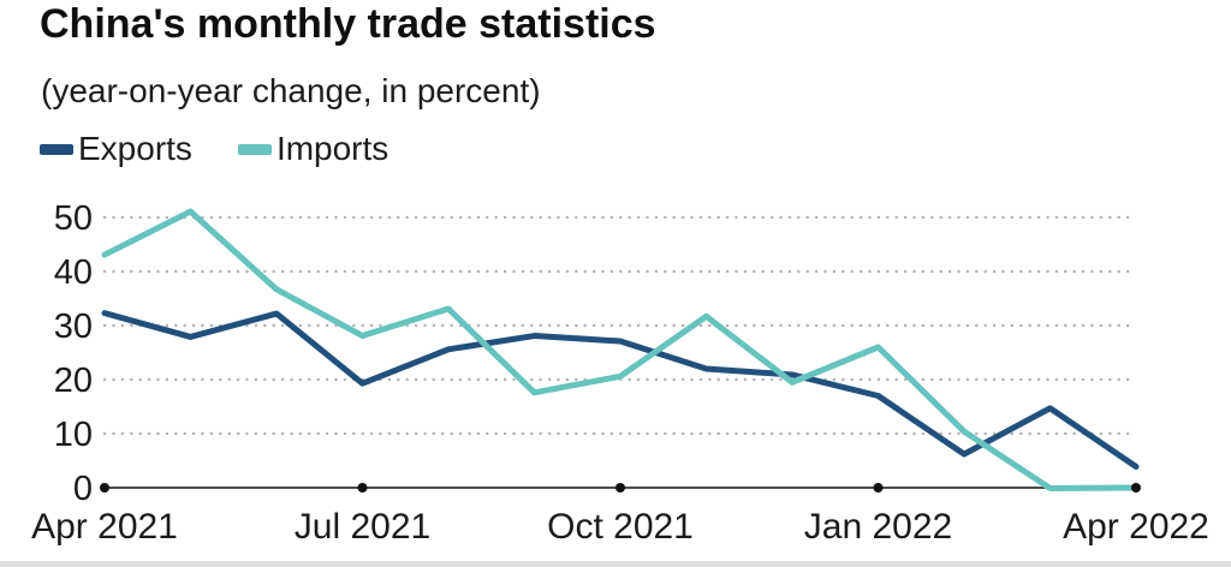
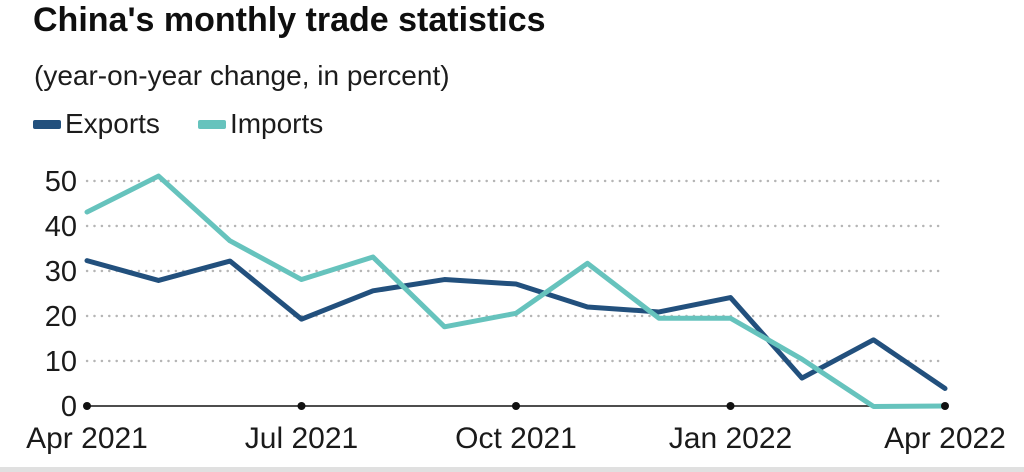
Exports/Jan 2022: 17 -> 24
Imports/Jan 2022: 26 -> 20
